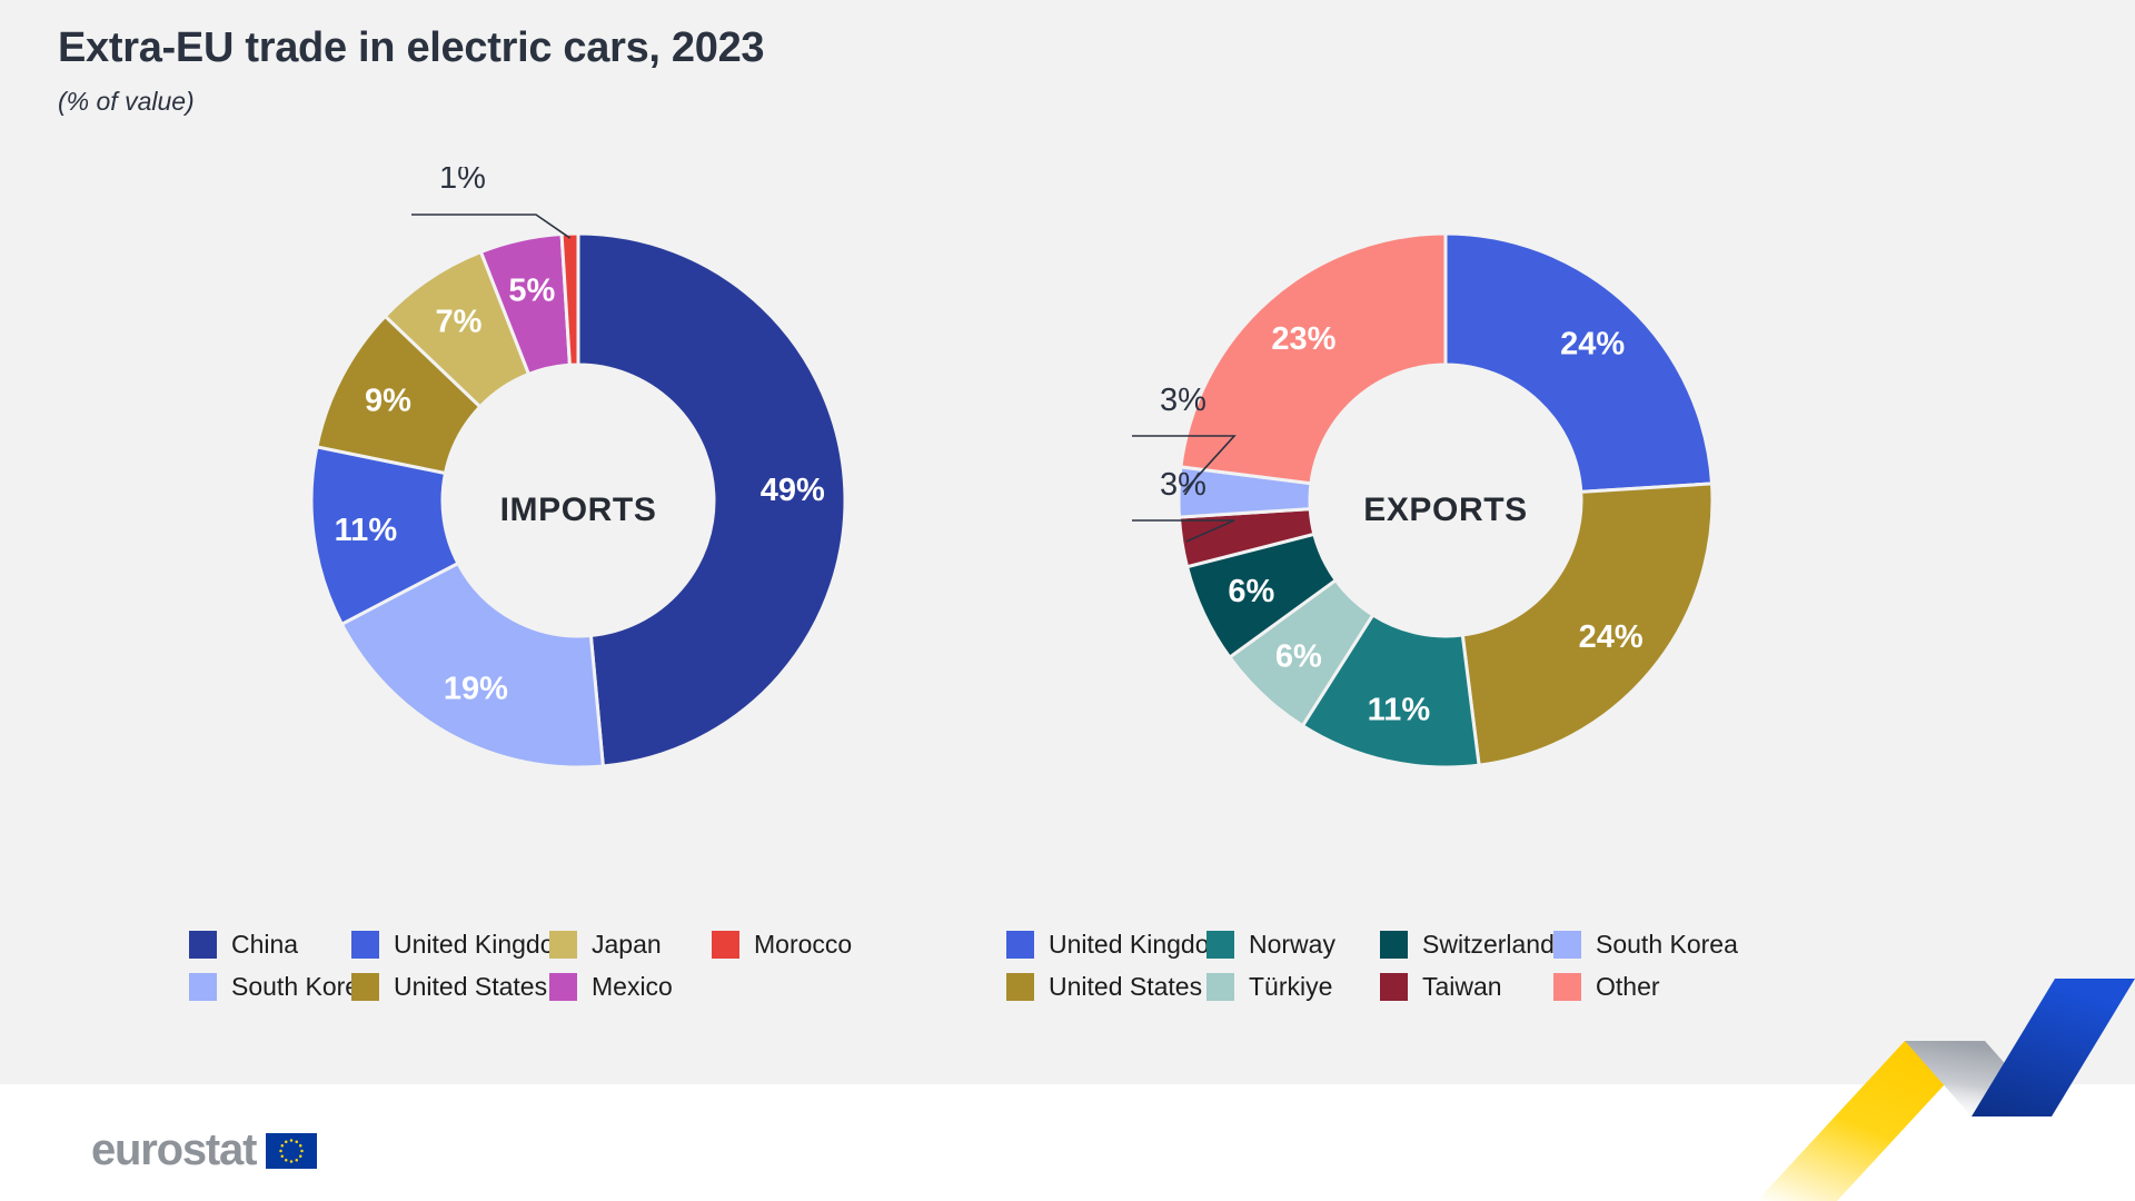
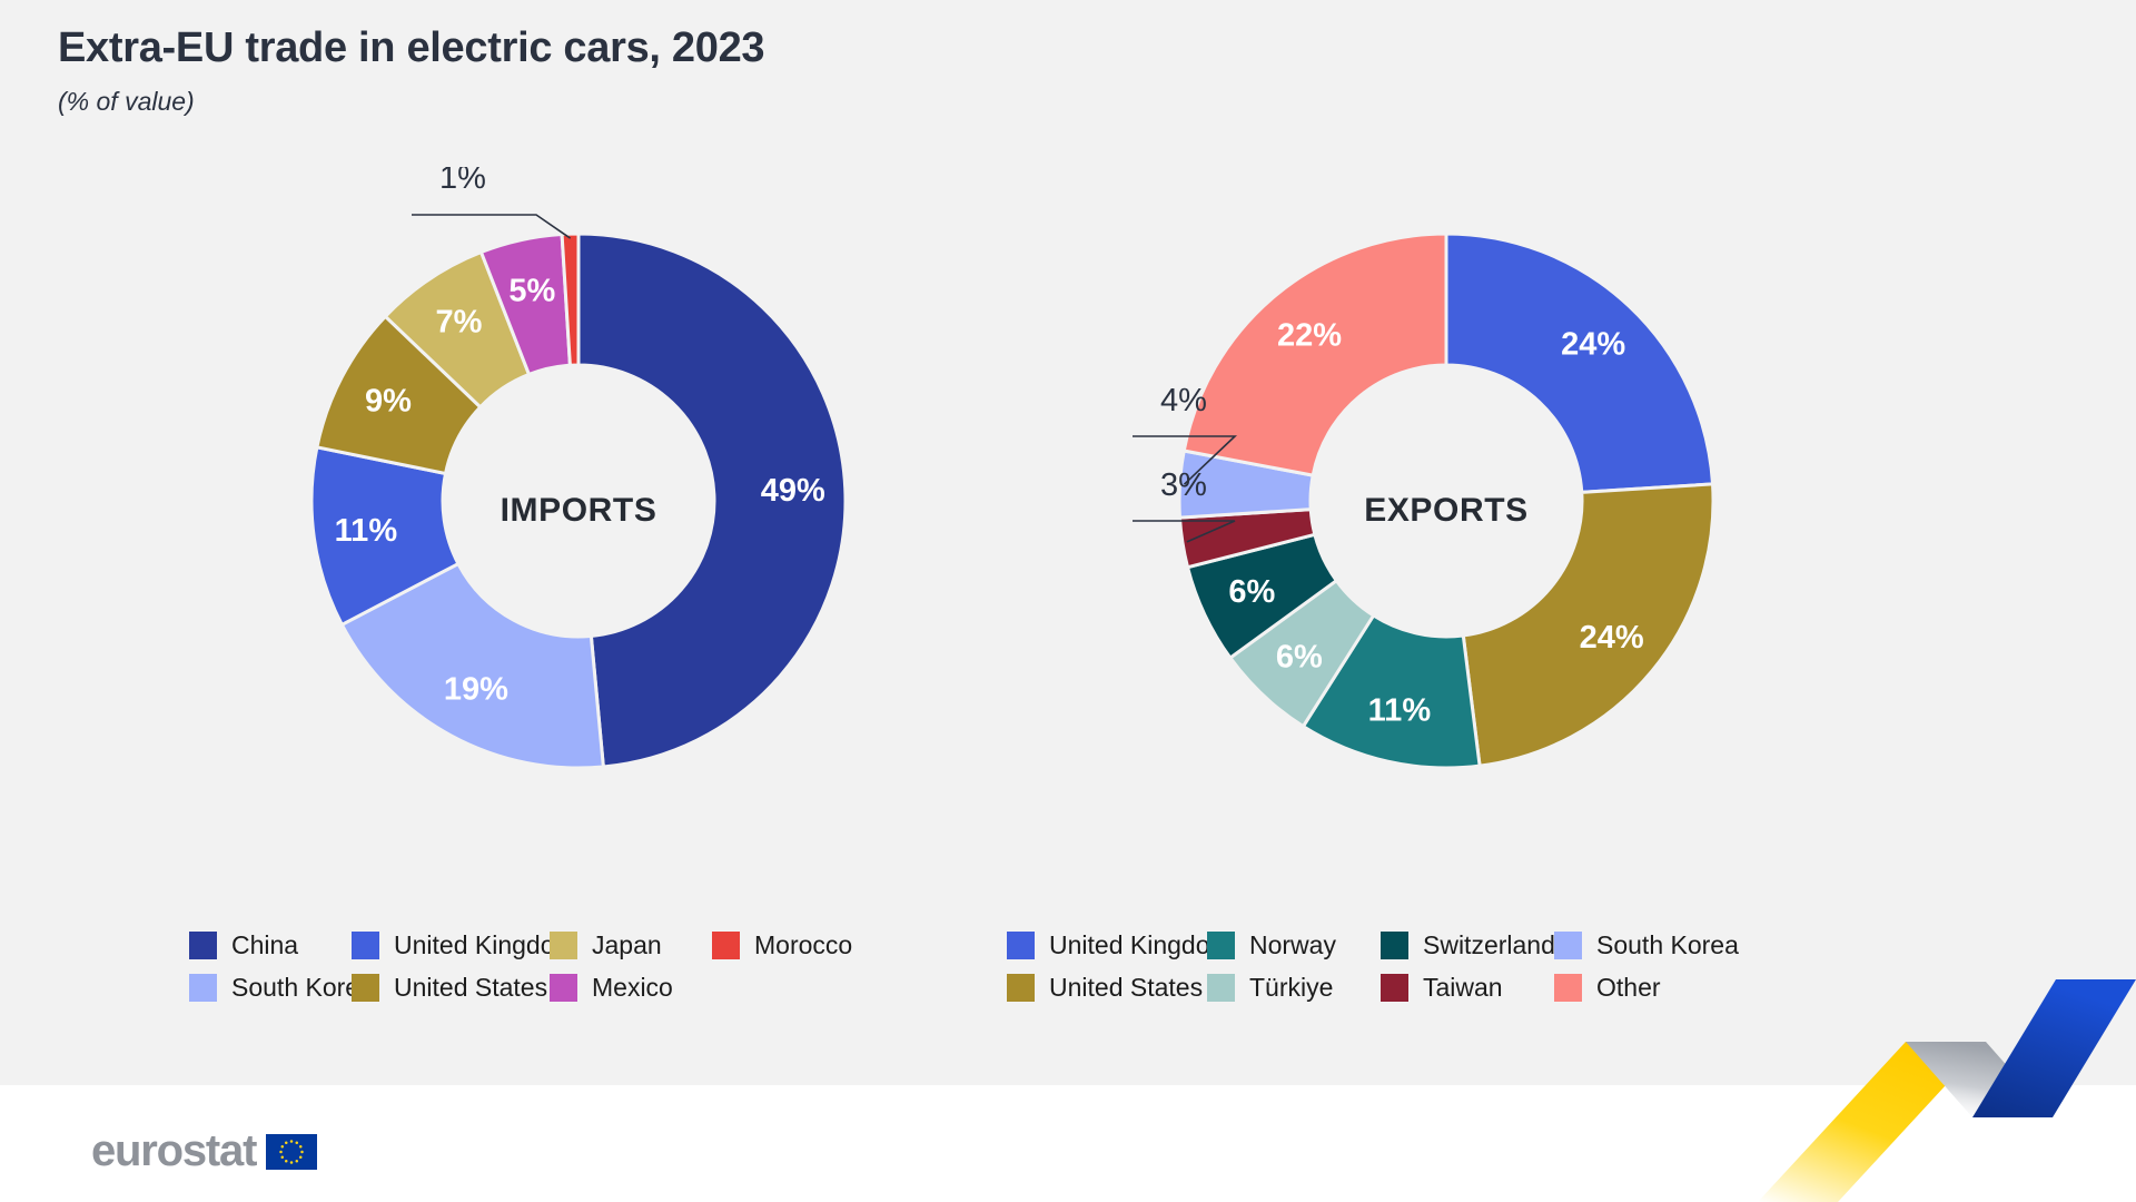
EXPORTS/South Korea: 3% -> 4%
EXPORTS/Other: 23% -> 22%
